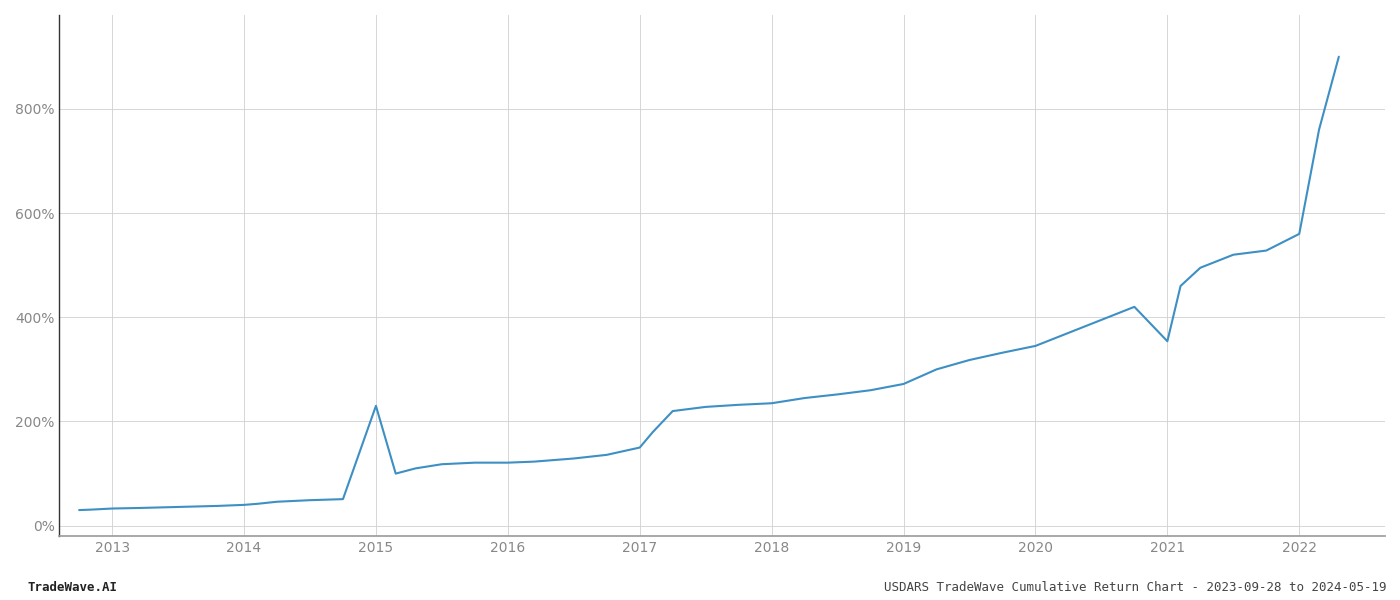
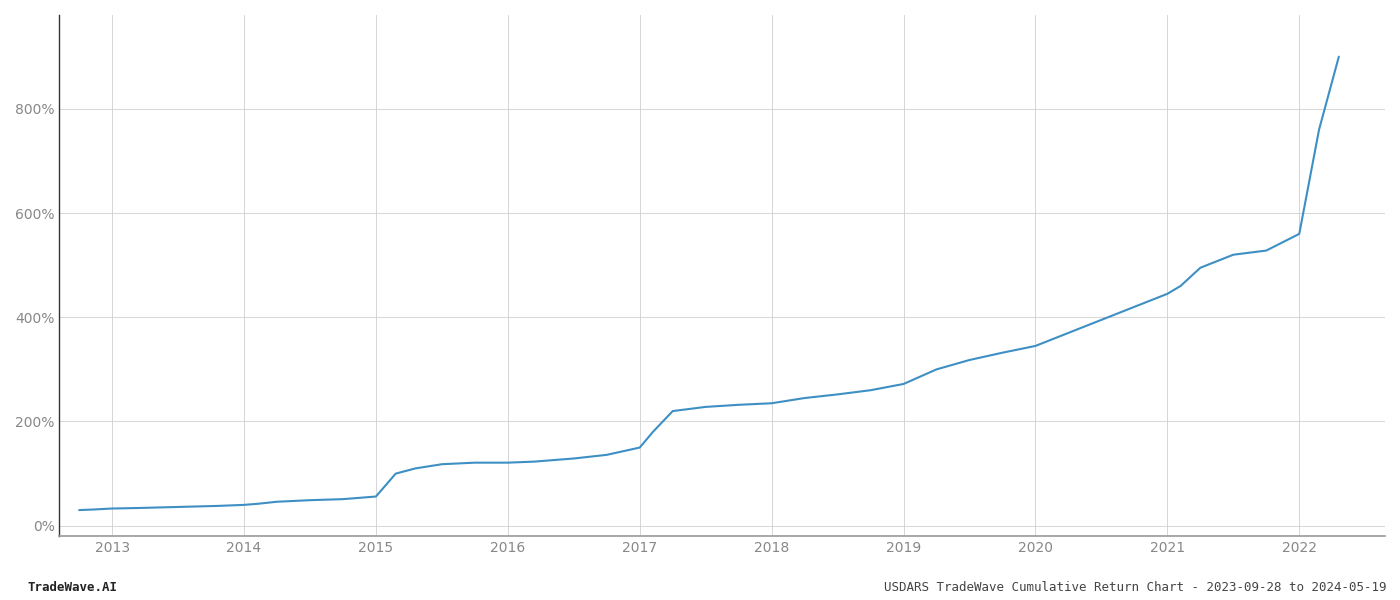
2015: 230% -> 56%
2021: 354% -> 445%
